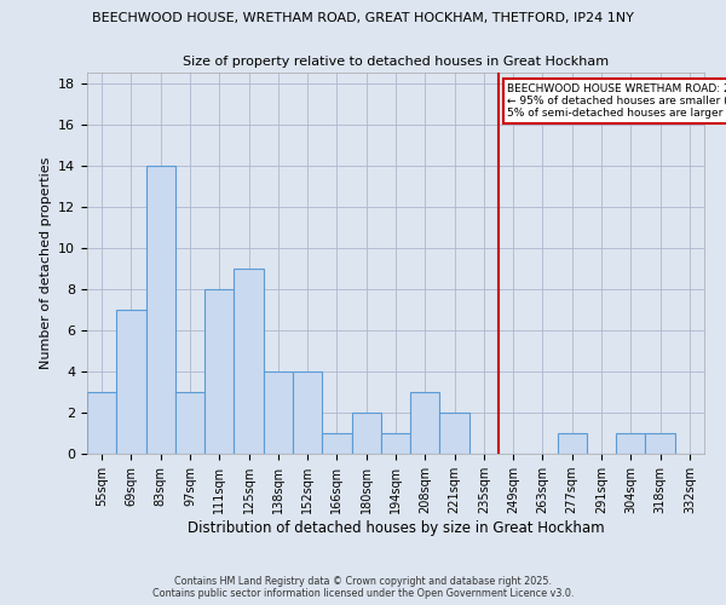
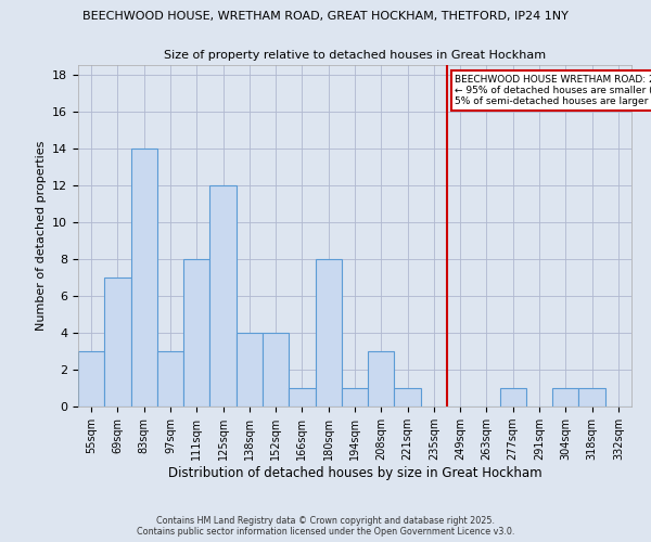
125sqm: 9 -> 12
180sqm: 2 -> 8
221sqm: 2 -> 1
